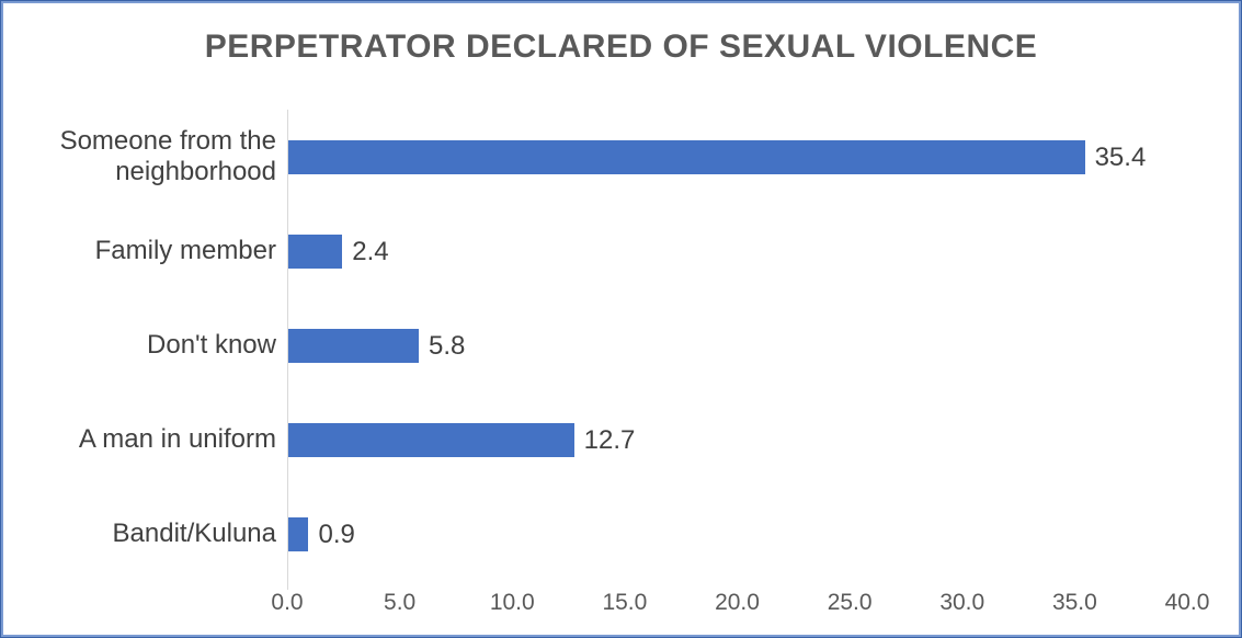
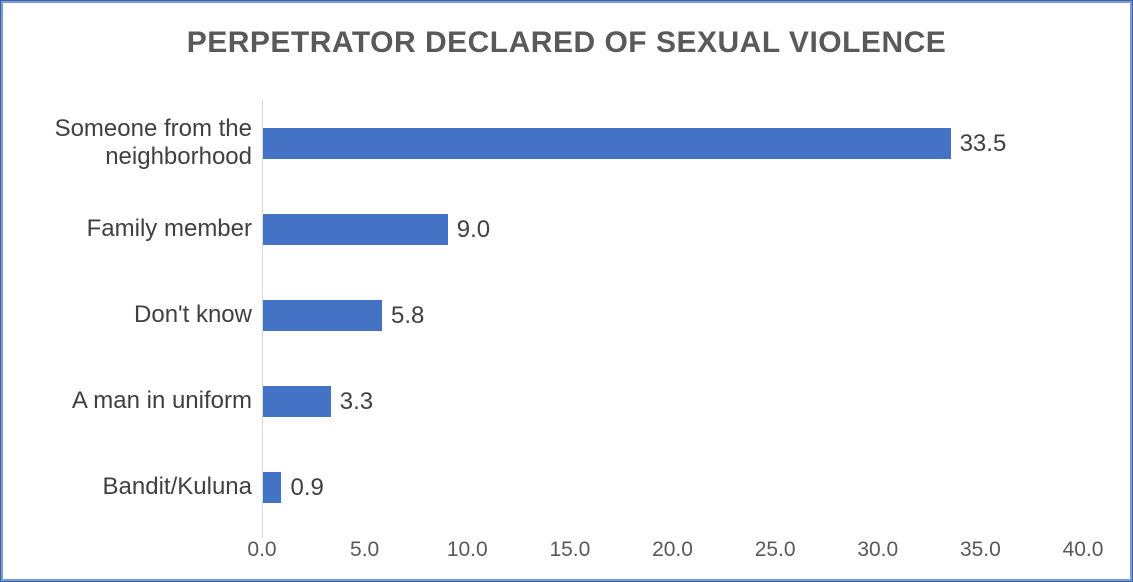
Someone from the neighborhood: 35.4 -> 33.5
Family member: 2.4 -> 9.0
A man in uniform: 12.7 -> 3.3
